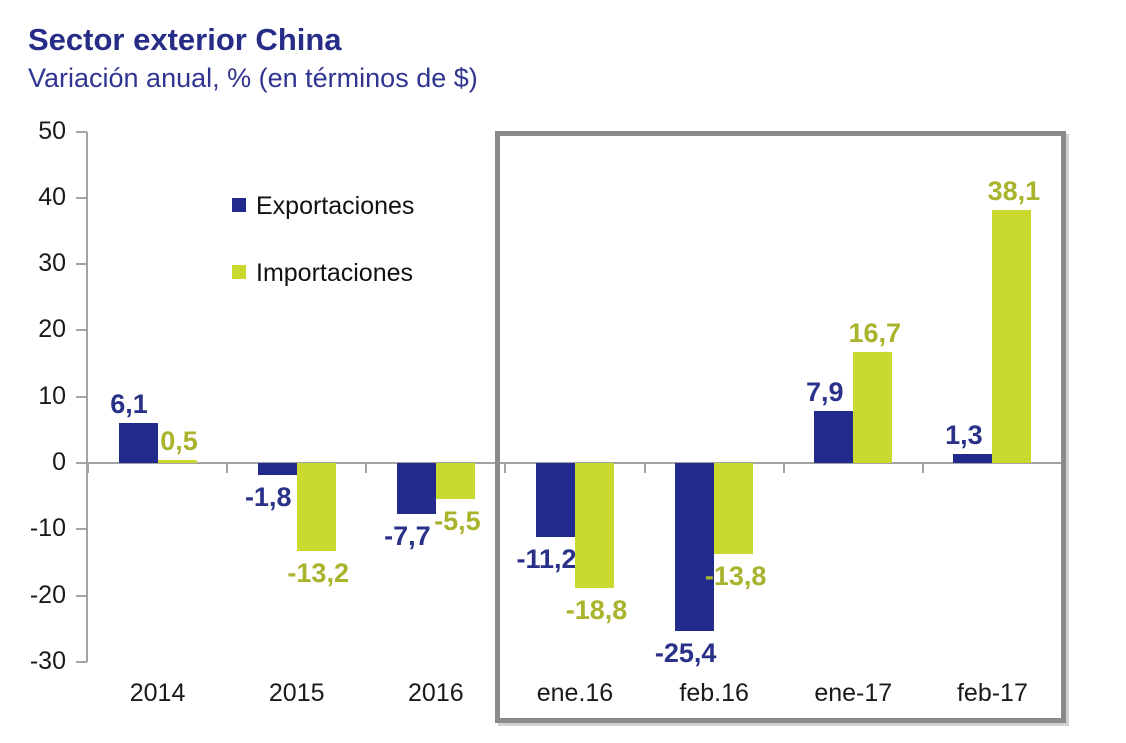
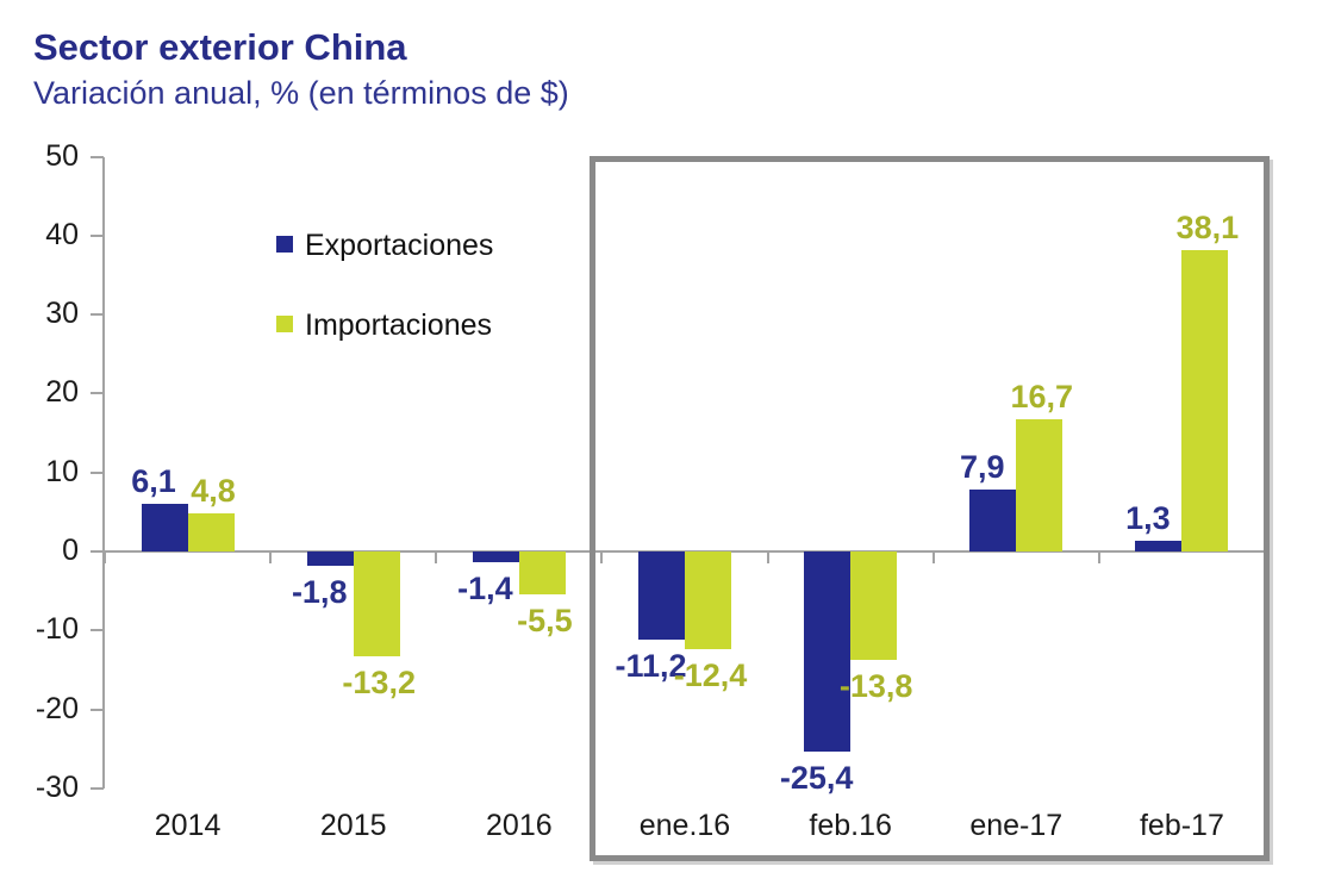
Importaciones/2014: 0,5 -> 4,8
Exportaciones/2016: -7,7 -> -1,4
Importaciones/ene.16: -18,8 -> -12,4
